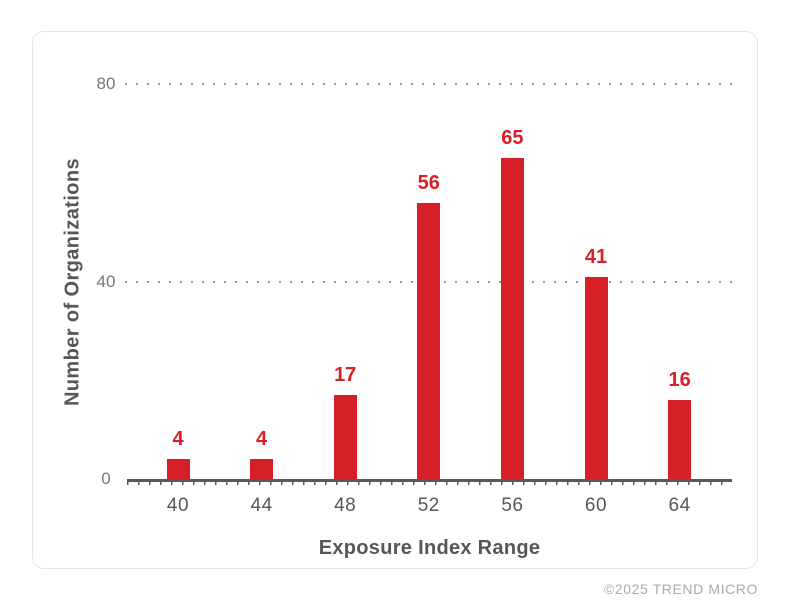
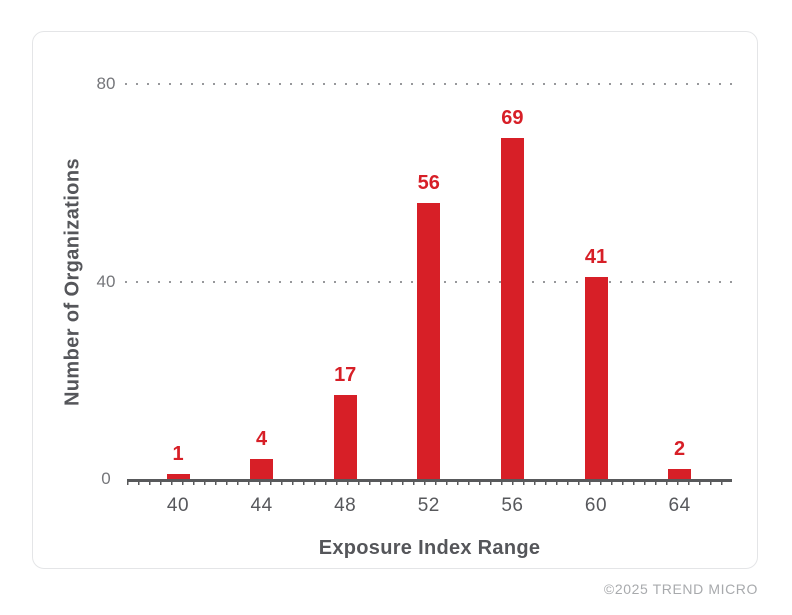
40: 4 -> 1
56: 65 -> 69
64: 16 -> 2
